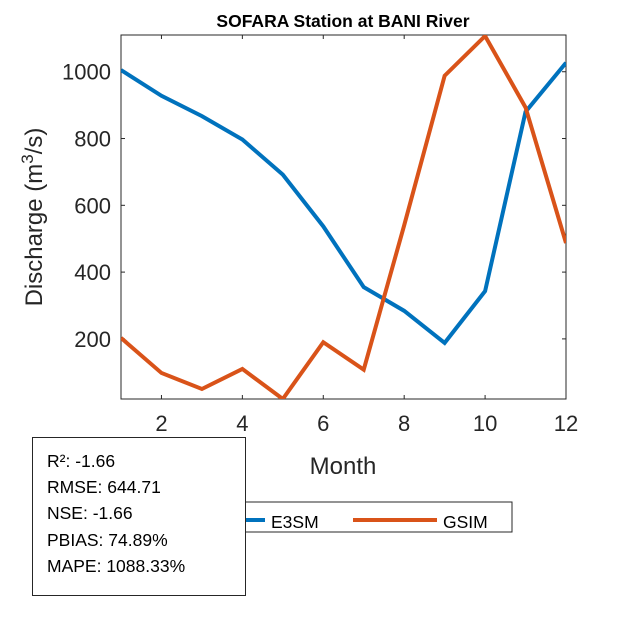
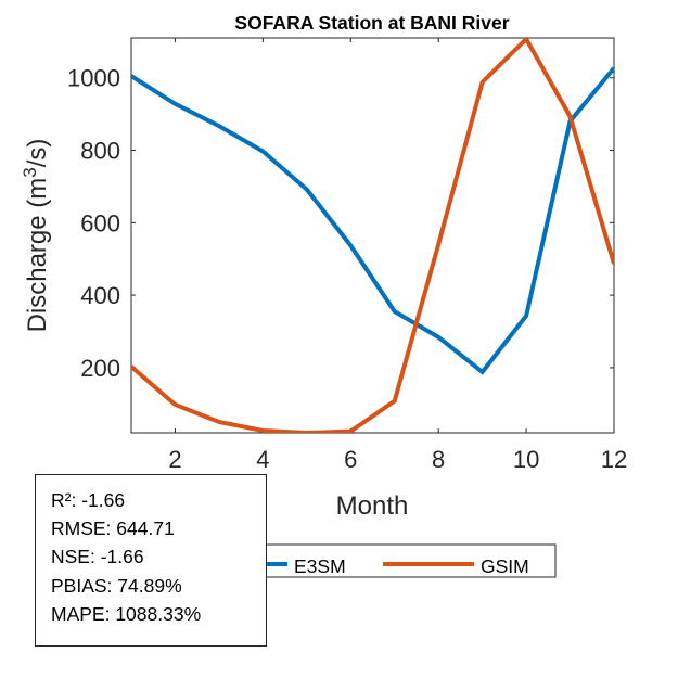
GSIM/4: 110 -> 30
GSIM/6: 190 -> 20
